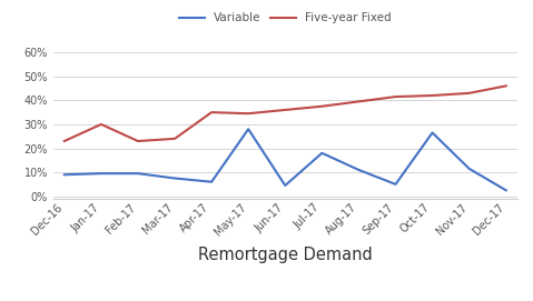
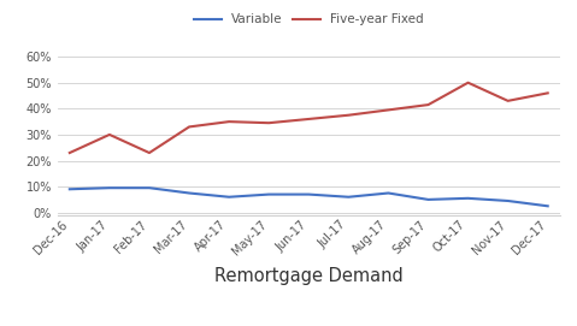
Five-year Fixed/Mar-17: 24.0% -> 33.0%
Variable/May-17: 28.0% -> 7.0%
Variable/Jun-17: 4.5% -> 7.0%
Variable/Jul-17: 18.0% -> 6.0%
Variable/Aug-17: 11.0% -> 7.5%
Variable/Oct-17: 26.5% -> 5.5%
Five-year Fixed/Oct-17: 42.0% -> 50.0%
Variable/Nov-17: 11.5% -> 4.5%
